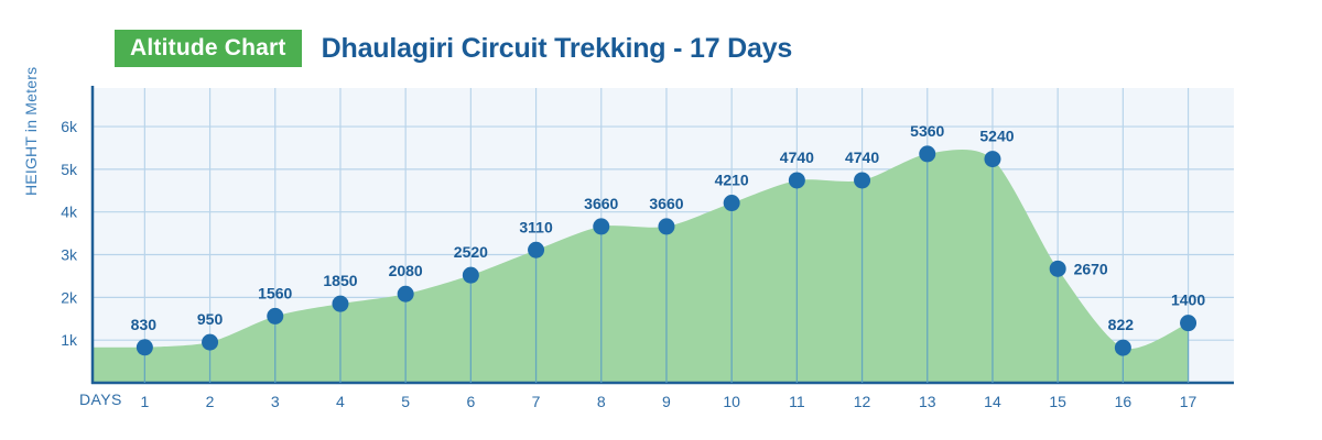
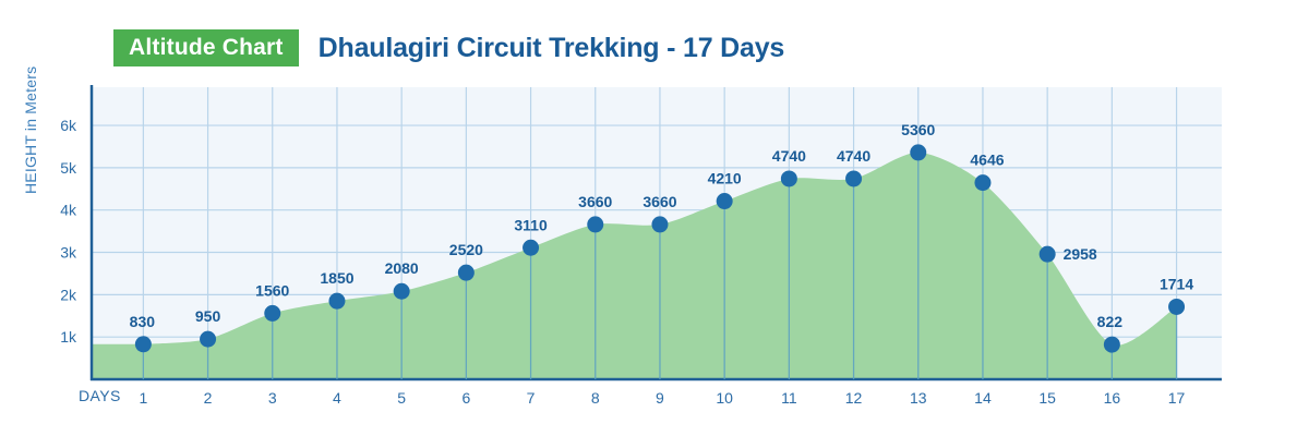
14: 5240 -> 4646
15: 2670 -> 2958
17: 1400 -> 1714
